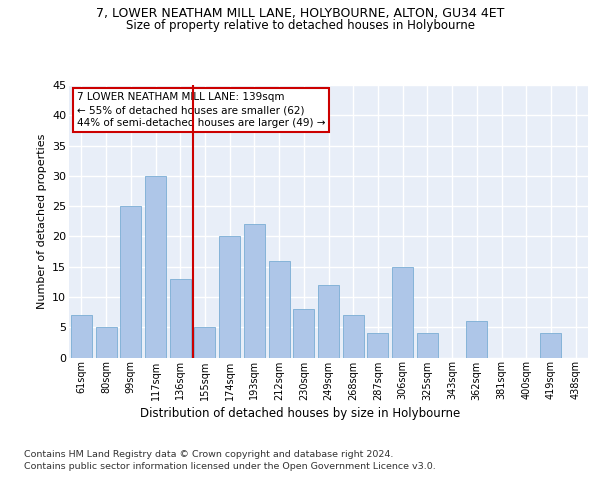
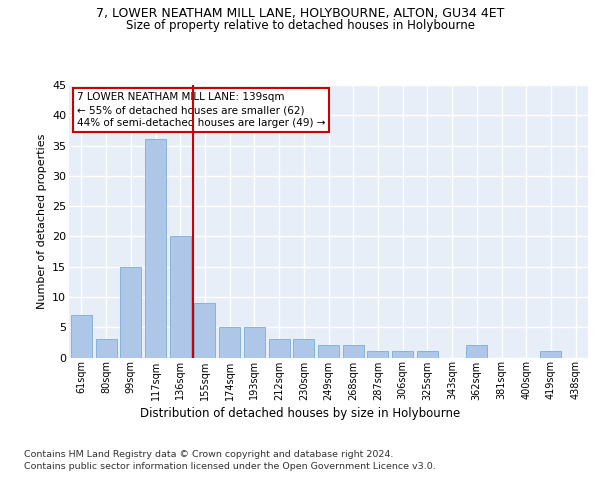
80sqm: 5 -> 3
99sqm: 25 -> 15
117sqm: 30 -> 36
136sqm: 13 -> 20
155sqm: 5 -> 9
174sqm: 20 -> 5
193sqm: 22 -> 5
212sqm: 16 -> 3
230sqm: 8 -> 3
249sqm: 12 -> 2
268sqm: 7 -> 2
287sqm: 4 -> 1
306sqm: 15 -> 1
325sqm: 4 -> 1
362sqm: 6 -> 2
419sqm: 4 -> 1
